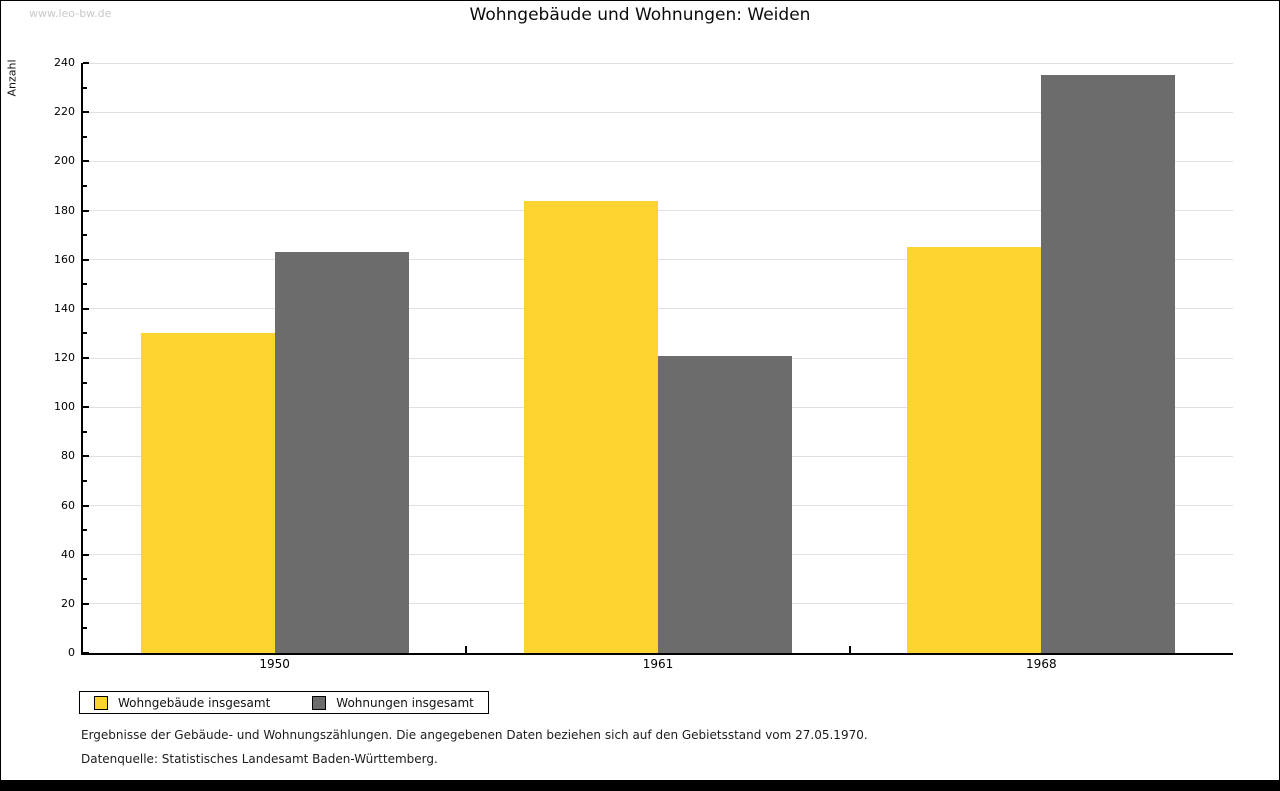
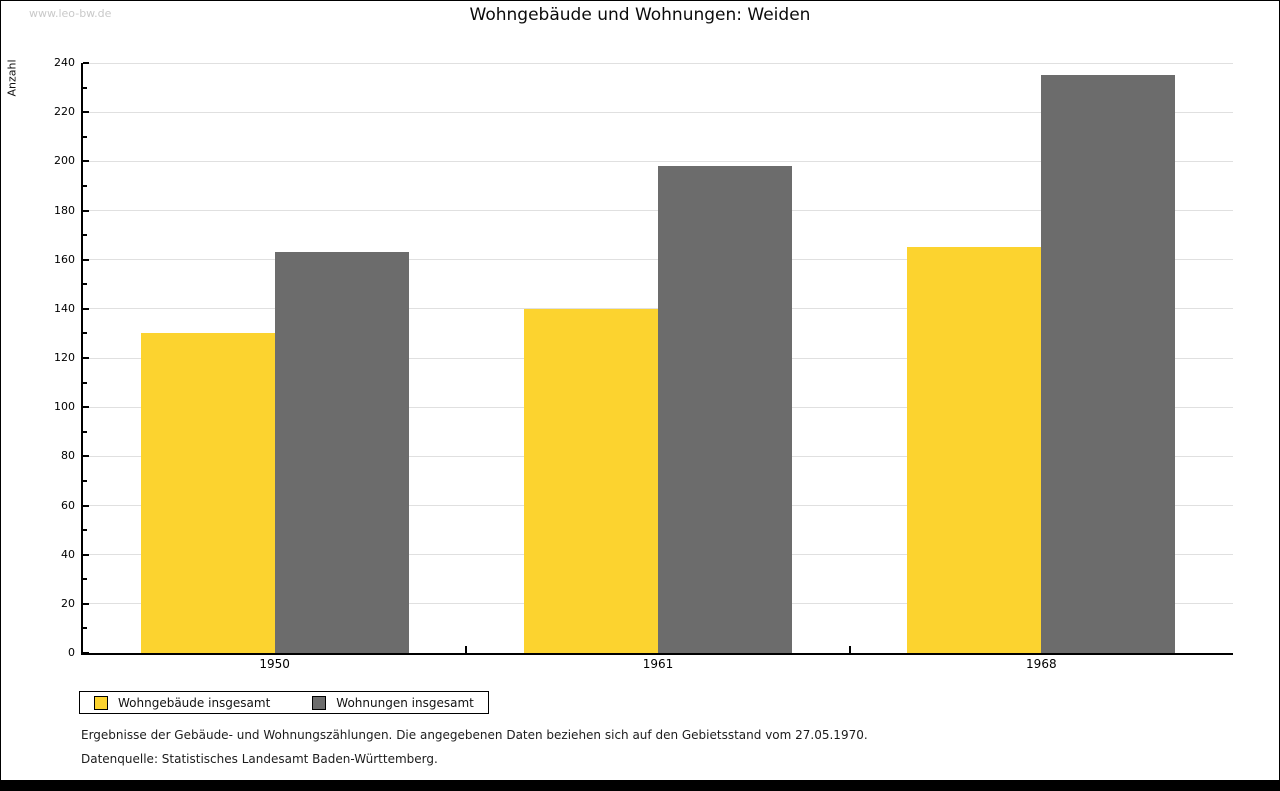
Wohngebäude insgesamt/1961: 184 -> 140
Wohnungen insgesamt/1961: 121 -> 198
